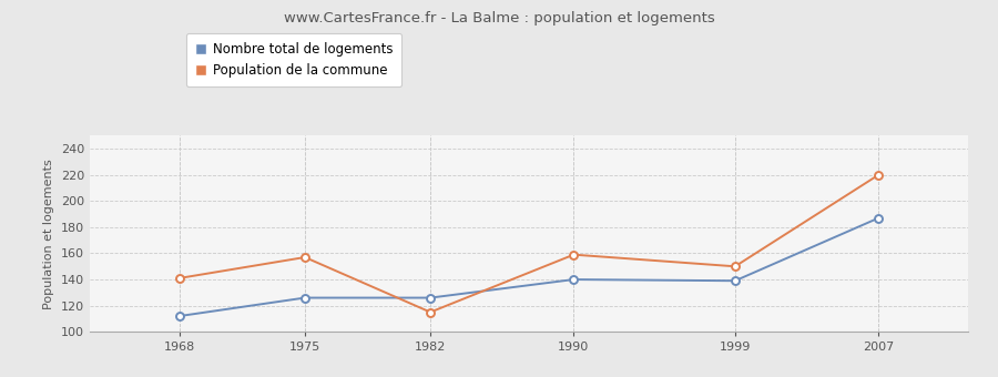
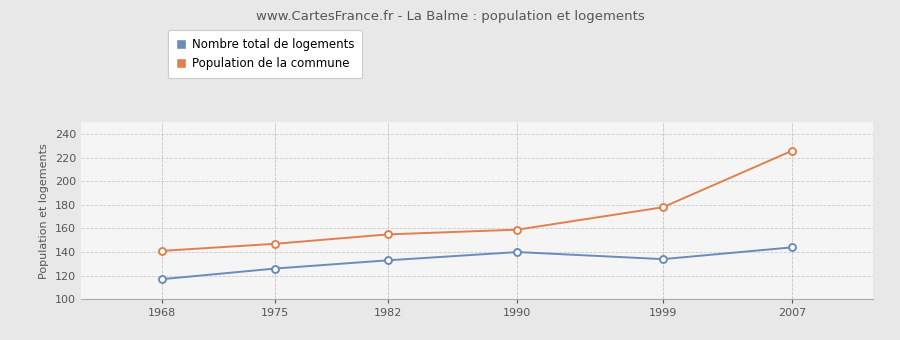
Nombre total de logements/1968: 112 -> 117
Population de la commune/1975: 157 -> 147
Nombre total de logements/1982: 126 -> 133
Population de la commune/1982: 115 -> 155
Nombre total de logements/1999: 139 -> 134
Population de la commune/1999: 150 -> 178
Nombre total de logements/2007: 187 -> 144
Population de la commune/2007: 220 -> 226
